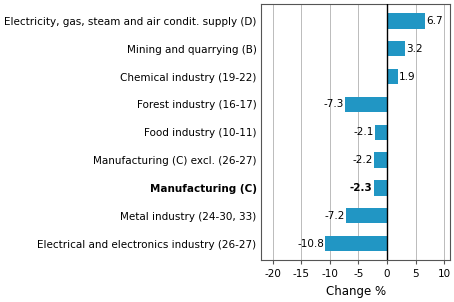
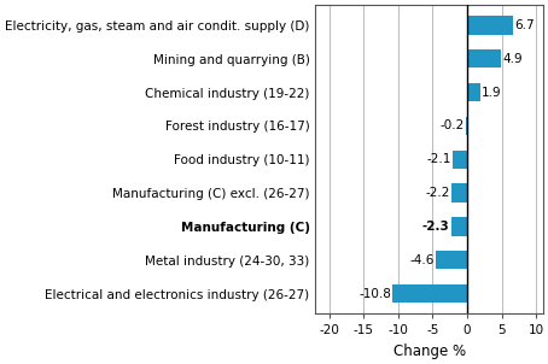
Mining and quarrying (B): 3.2 -> 4.9
Forest industry (16-17): -7.3 -> -0.2
Metal industry (24-30, 33): -7.2 -> -4.6
